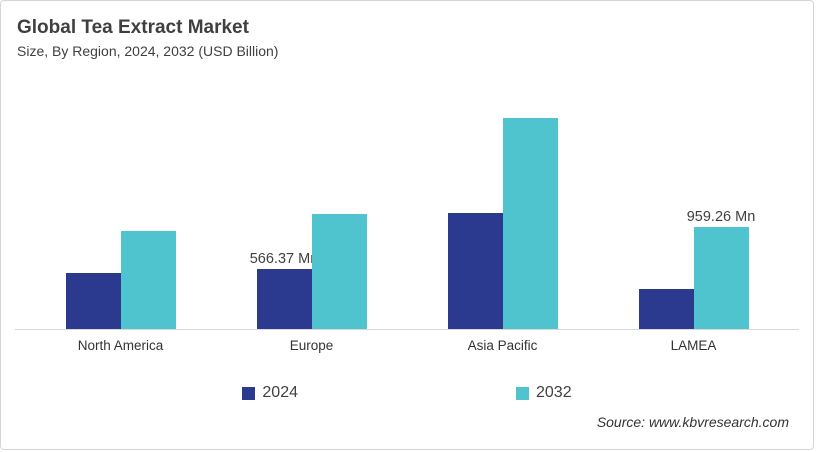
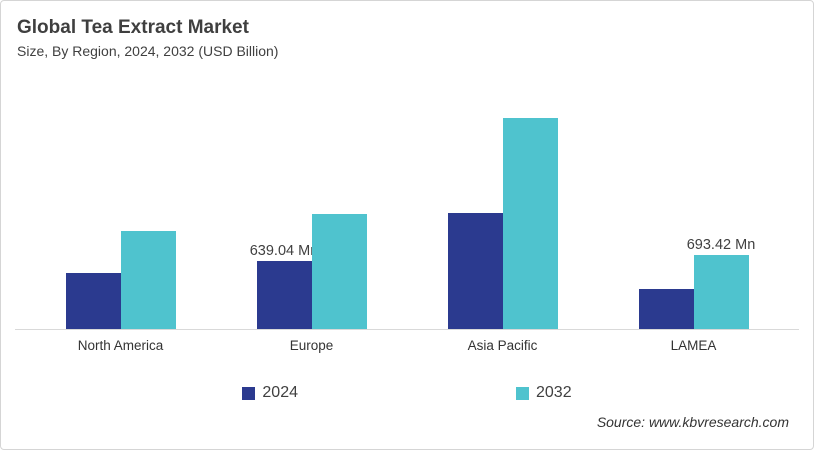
2024/Europe: 566.37 -> 639.04
2032/LAMEA: 959.26 -> 693.42
